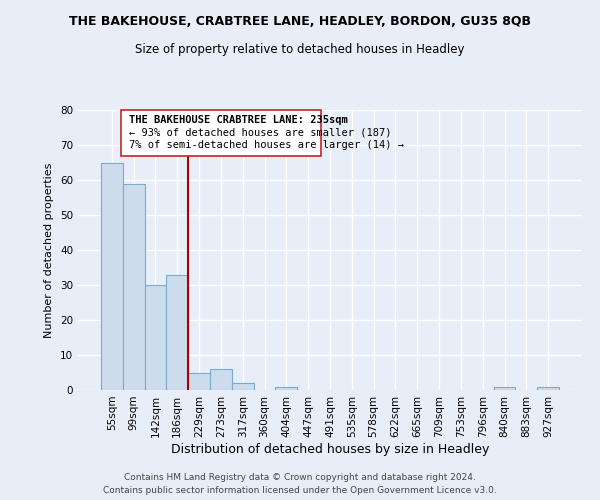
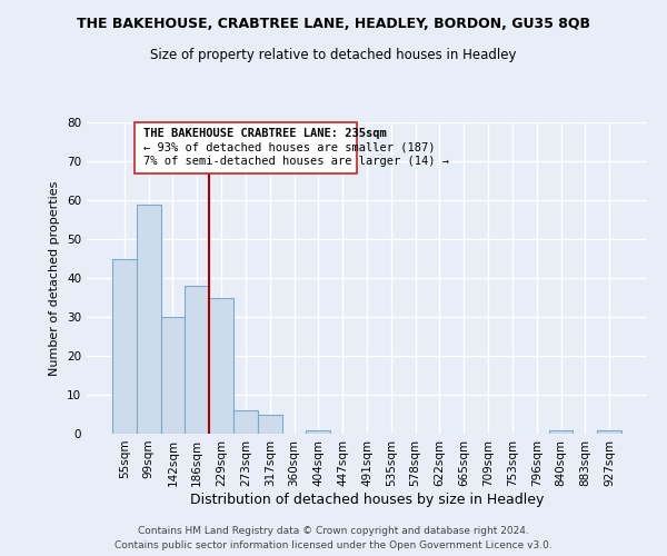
55sqm: 65 -> 45
186sqm: 33 -> 38
229sqm: 5 -> 35
317sqm: 2 -> 5
